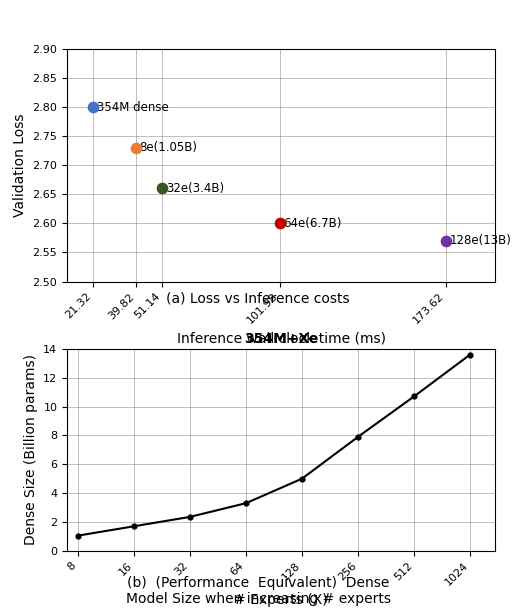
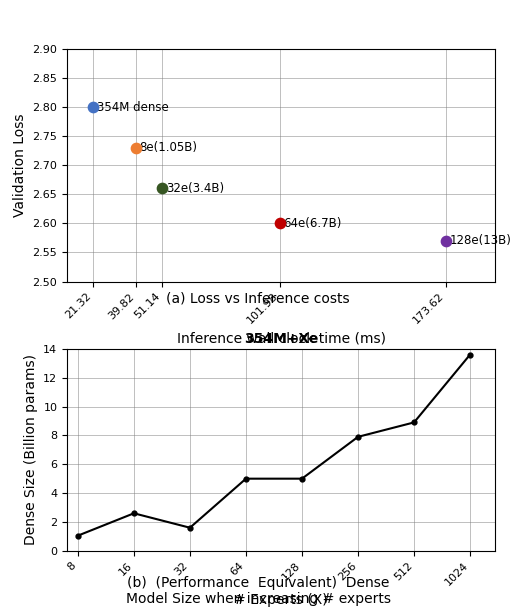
16: 1.7 -> 2.6
32: 2.4 -> 1.6
64: 3.3 -> 5.0
512: 10.7 -> 8.9
